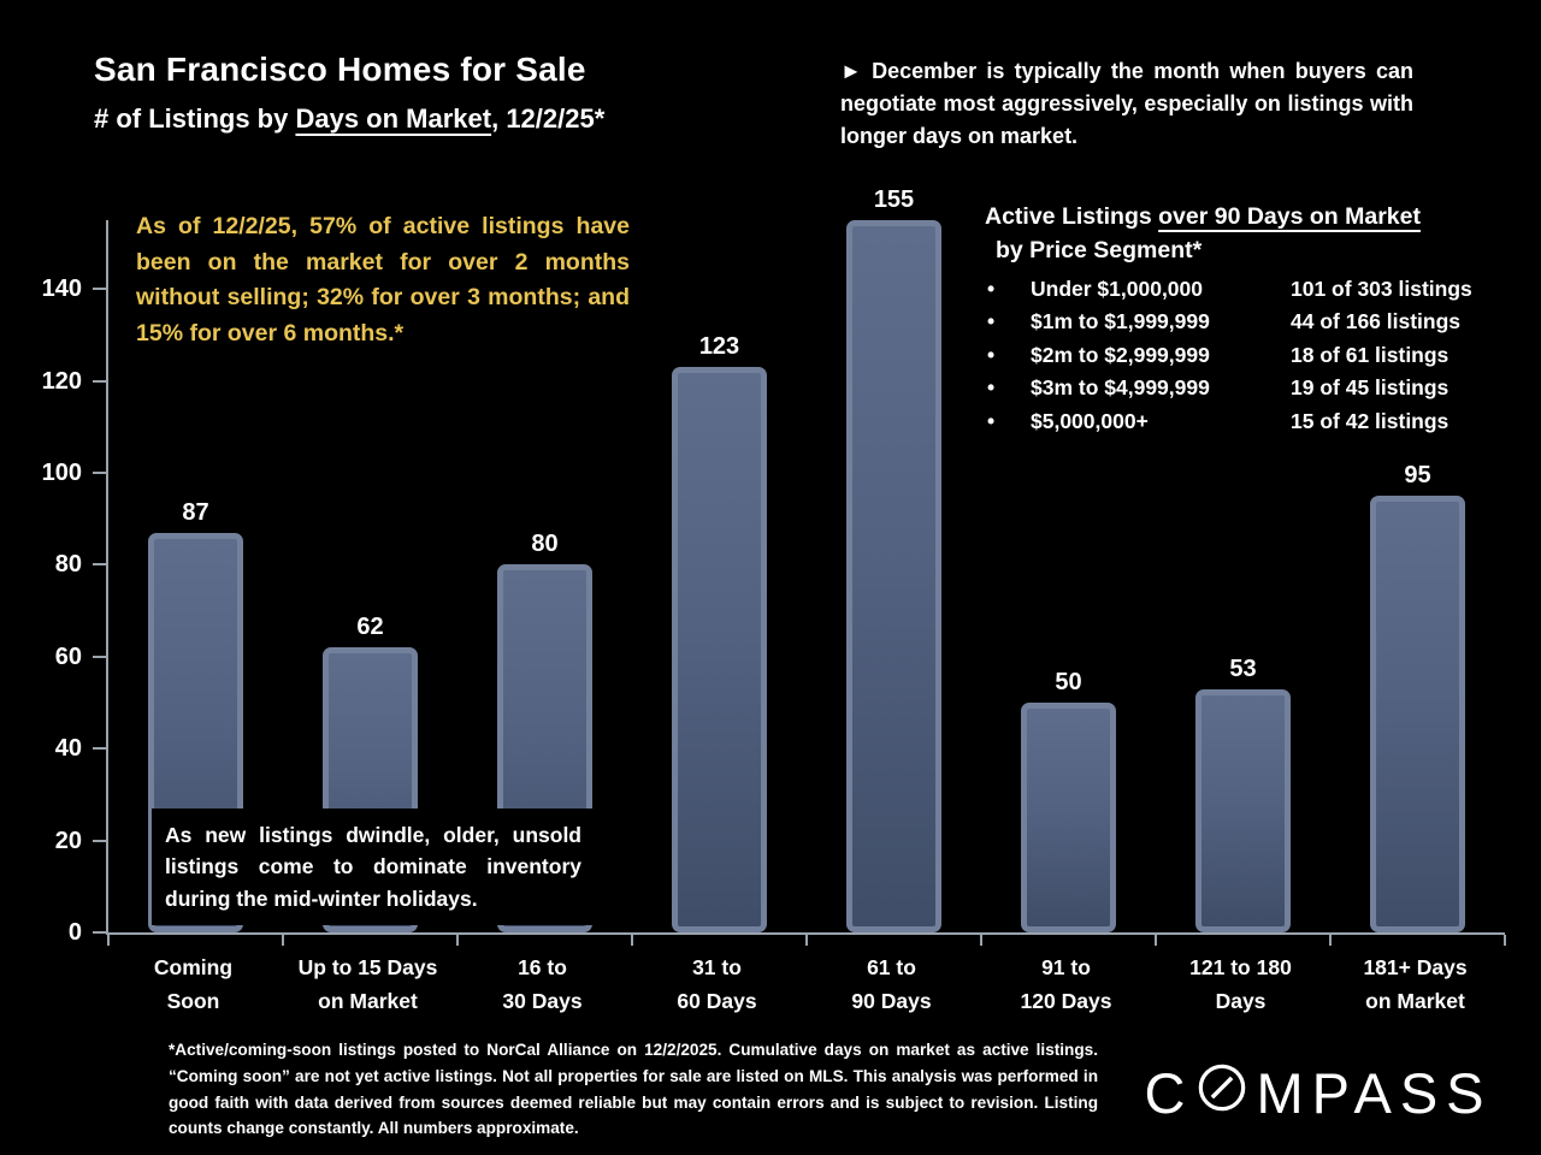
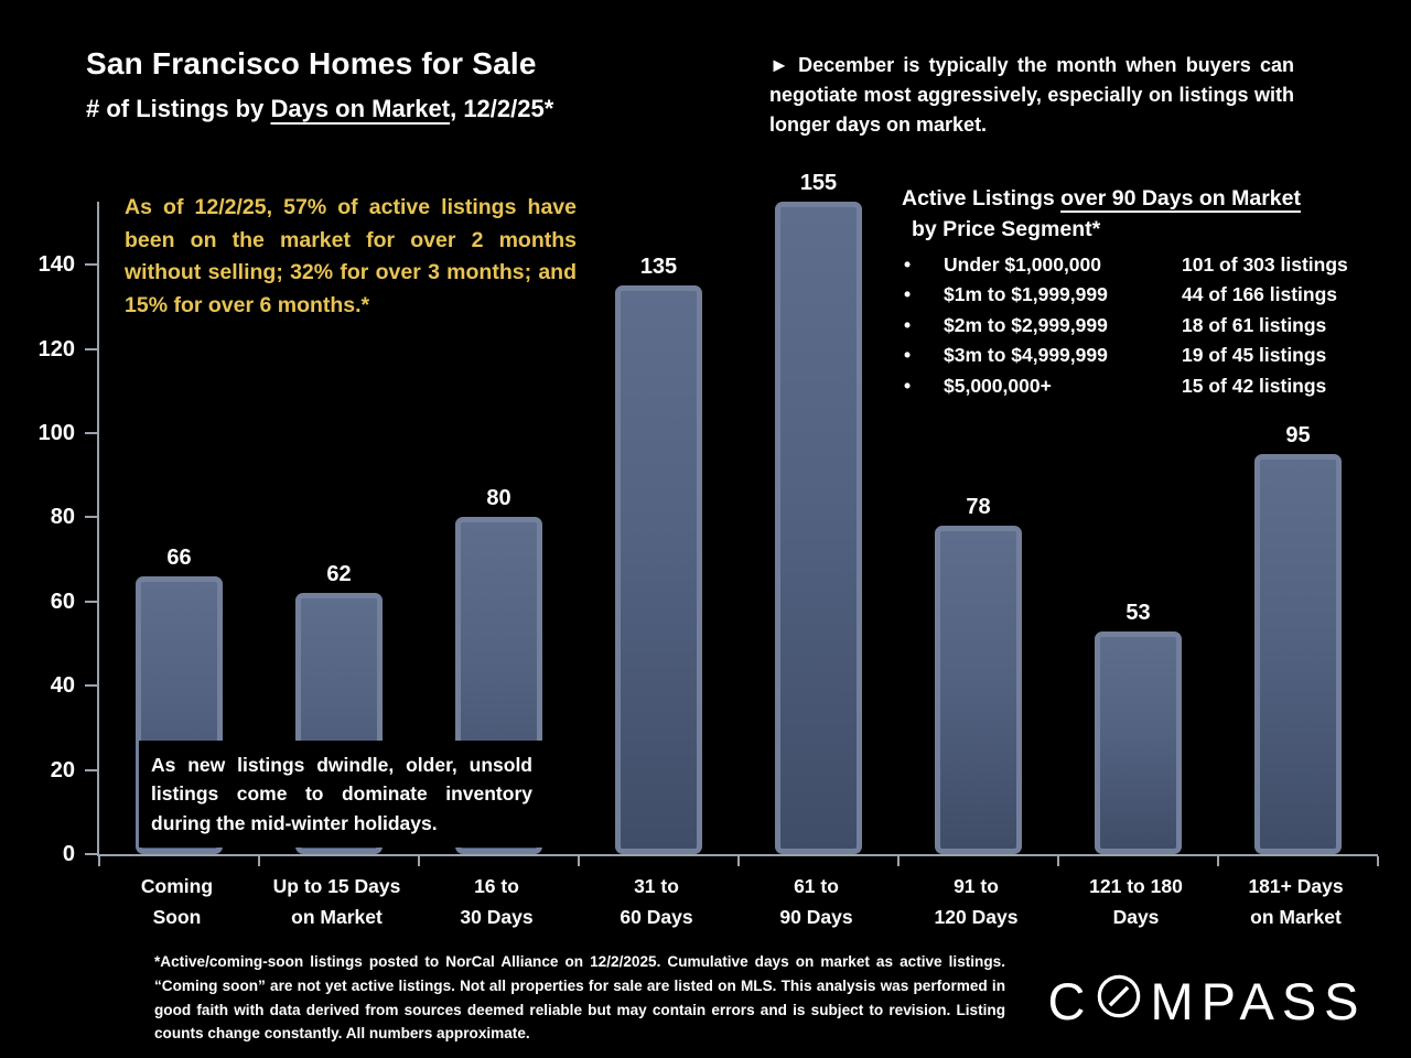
Coming Soon: 87 -> 66
31 to 60 Days: 123 -> 135
91 to 120 Days: 50 -> 78
